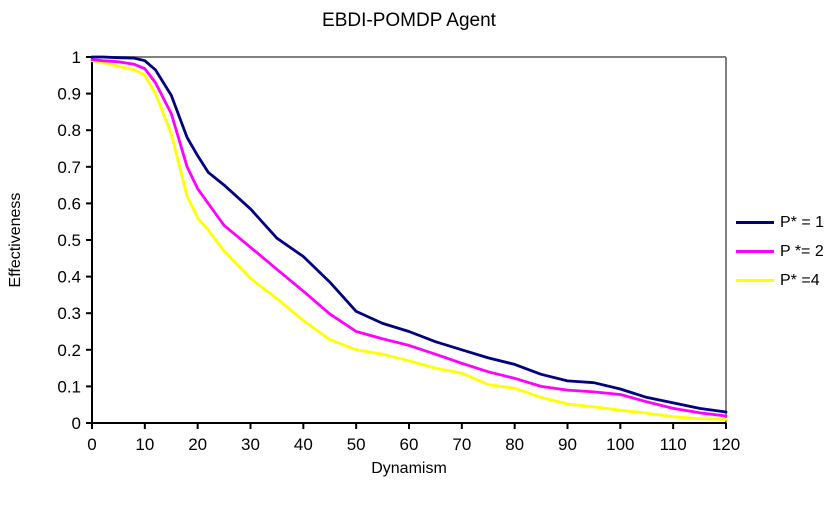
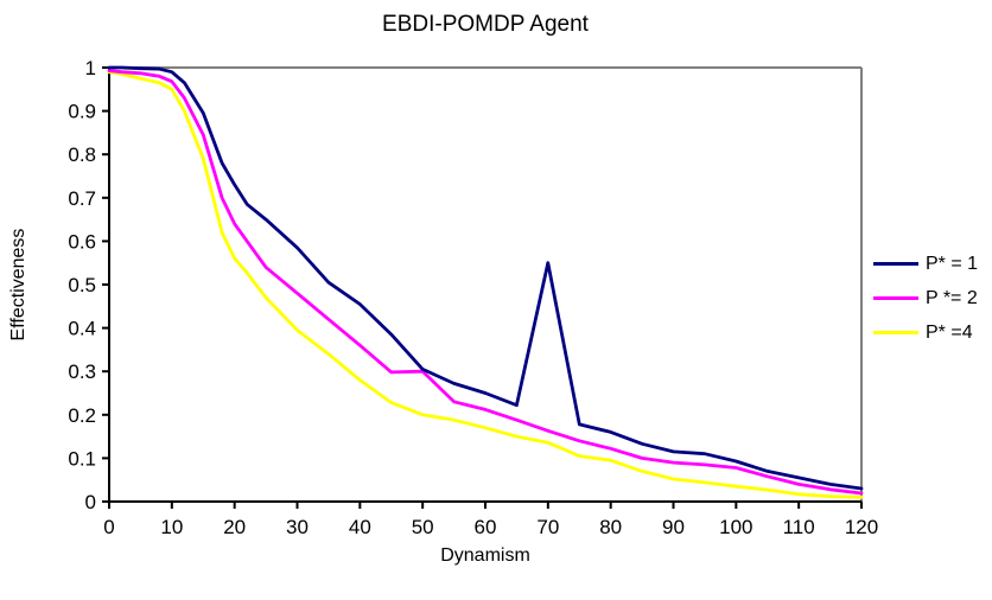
P *= 2/50: 0.25 -> 0.30
P* = 1/70: 0.20 -> 0.55
